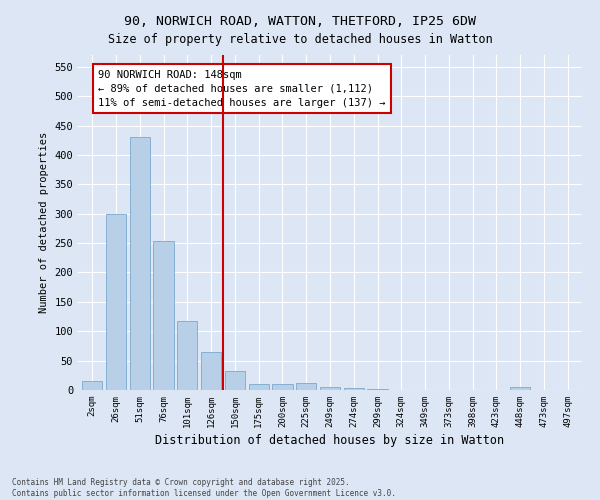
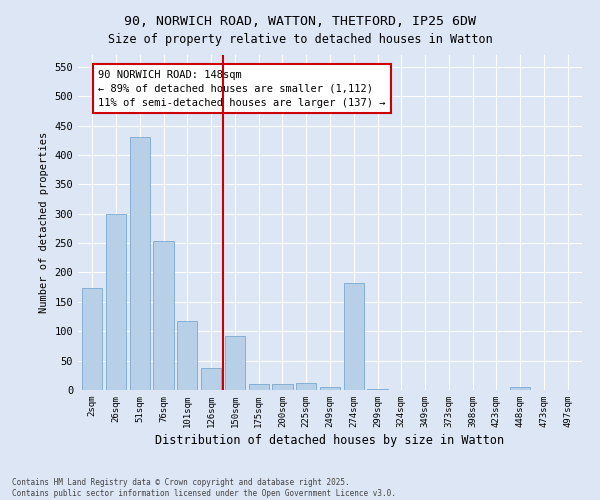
2sqm: 15 -> 174
126sqm: 65 -> 38
150sqm: 33 -> 92
274sqm: 3 -> 182
